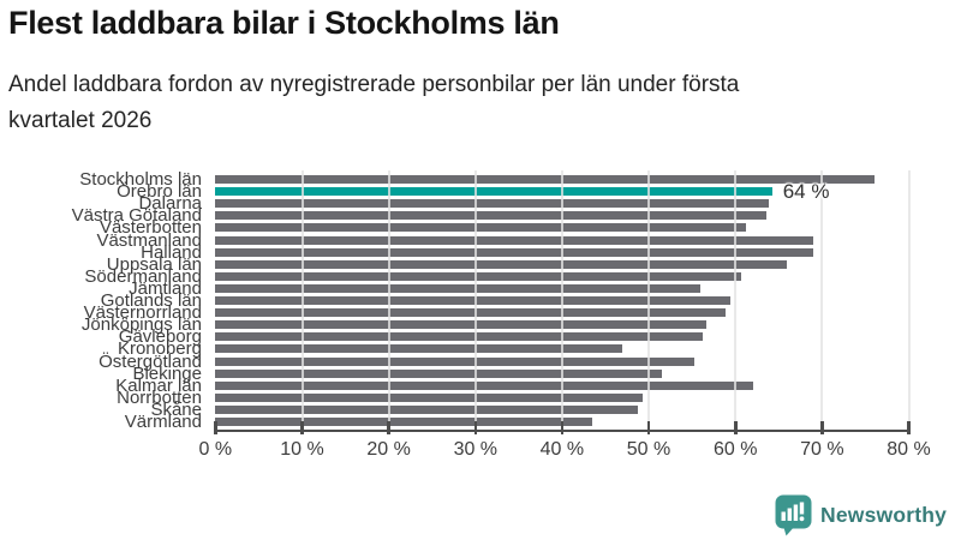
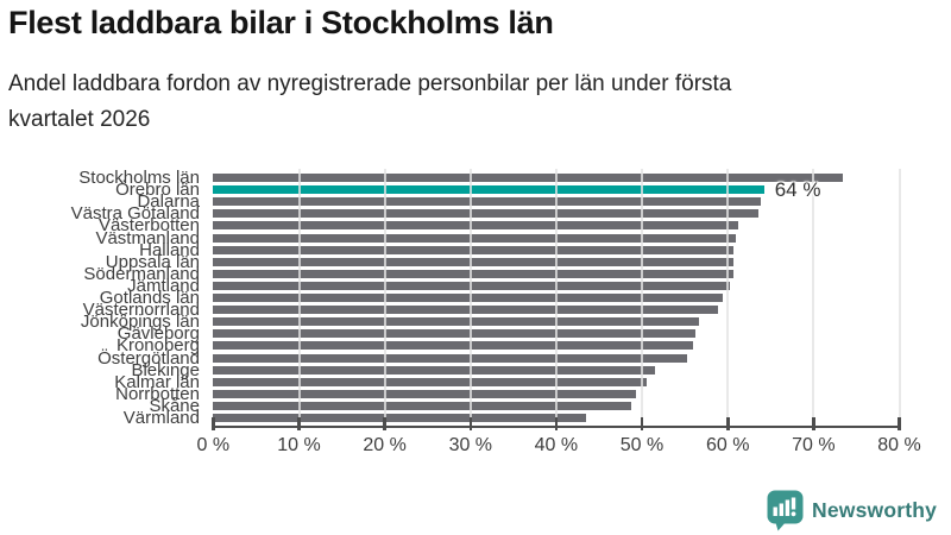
Stockholms län: 76% -> 73%
Västmanland: 69% -> 61%
Halland: 69% -> 61%
Uppsala län: 66% -> 61%
Jämtland: 56% -> 60%
Kronoberg: 47% -> 56%
Kalmar län: 62% -> 50%
